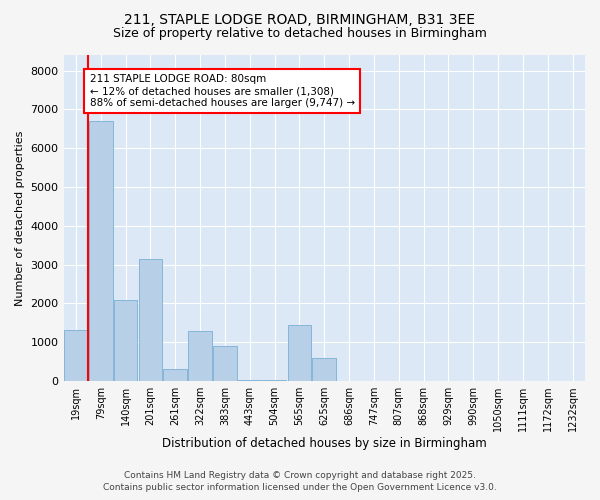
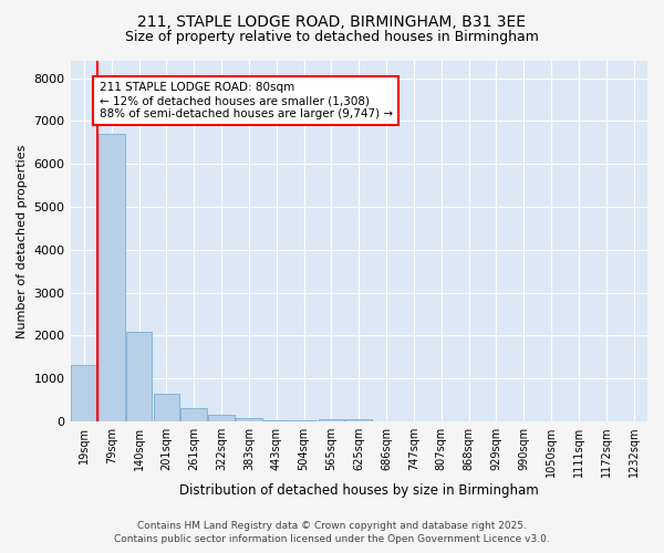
201sqm: 3150 -> 650
322sqm: 1300 -> 150
383sqm: 900 -> 90
565sqm: 1450 -> 50
625sqm: 600 -> 50
